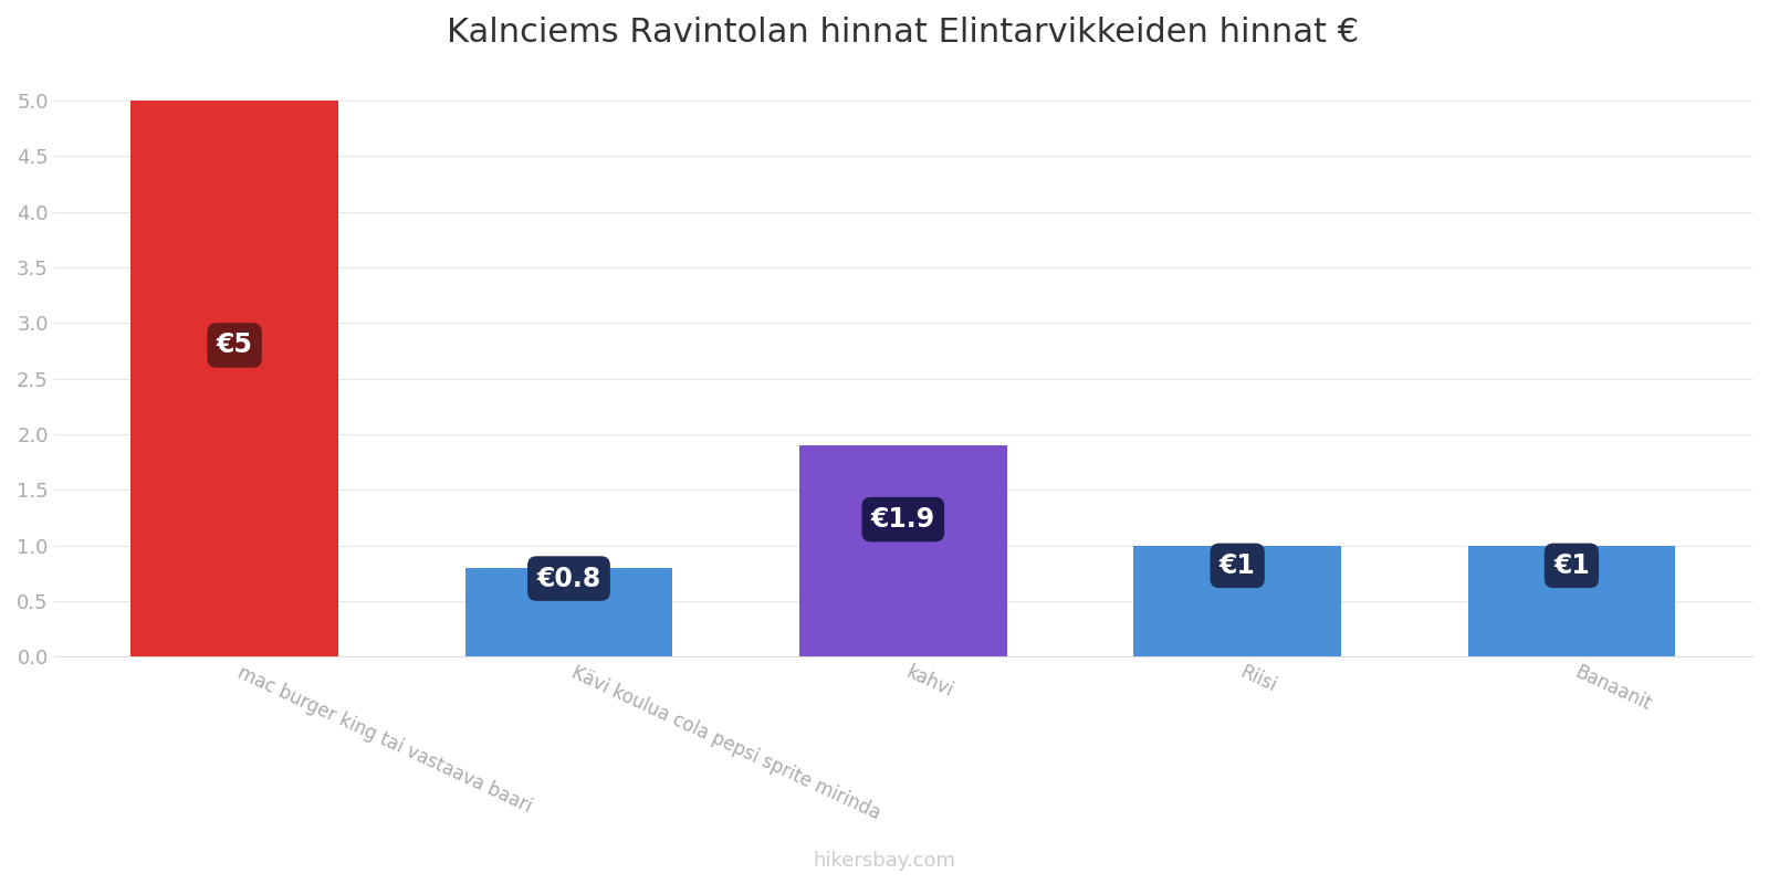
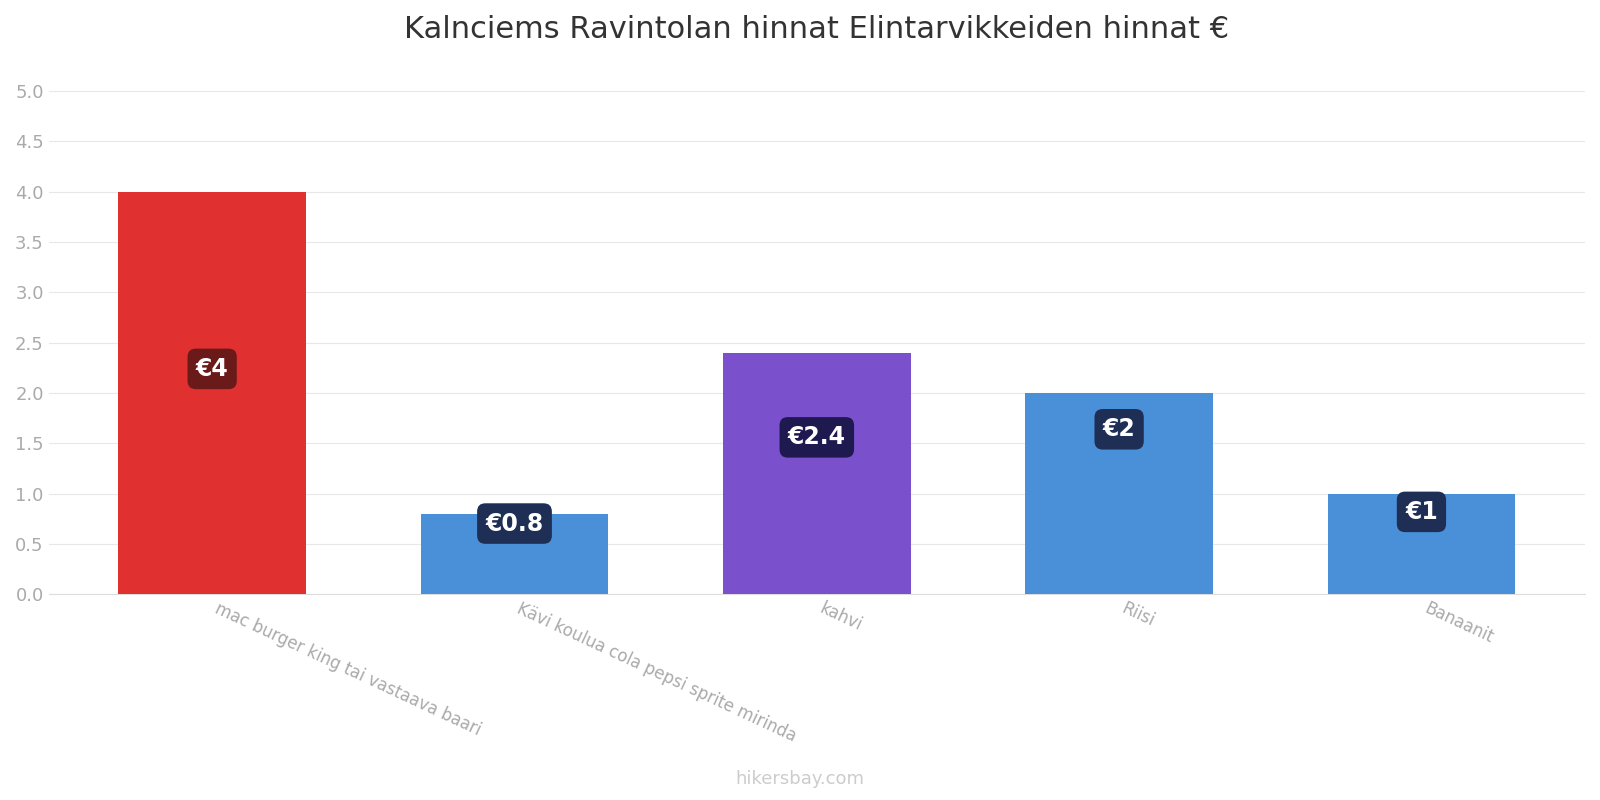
mac burger king tai vastaava baari: €5 -> €4
kahvi: €1.9 -> €2.4
Riisi: €1 -> €2
